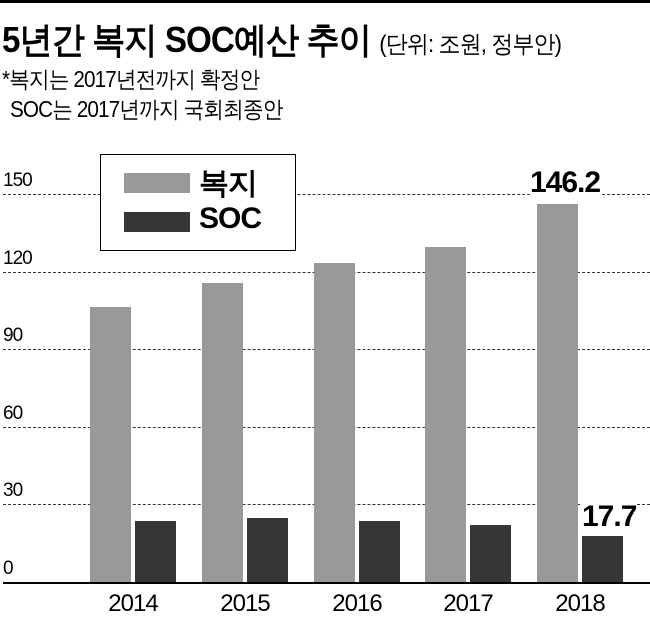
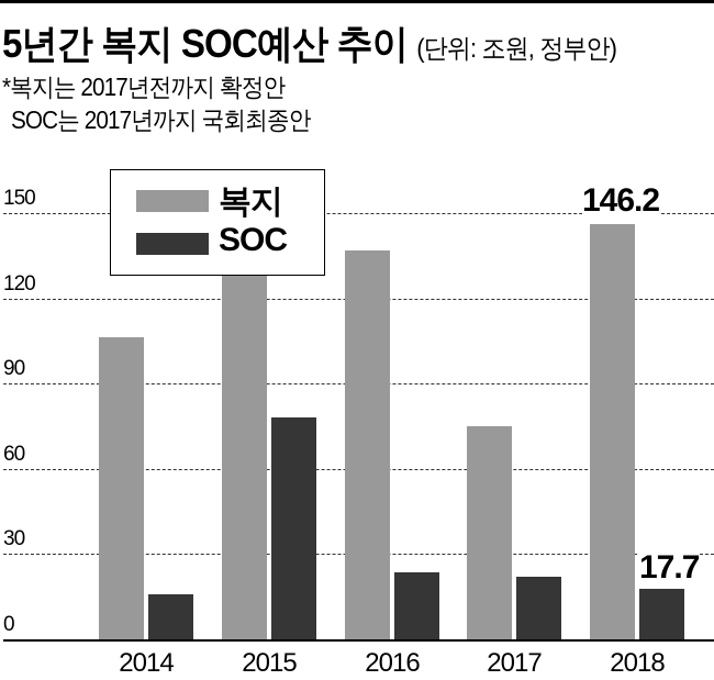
SOC/2014: 24 -> 16
복지/2015: 116 -> 131
SOC/2015: 25 -> 78
복지/2016: 123 -> 137
복지/2017: 130 -> 75
